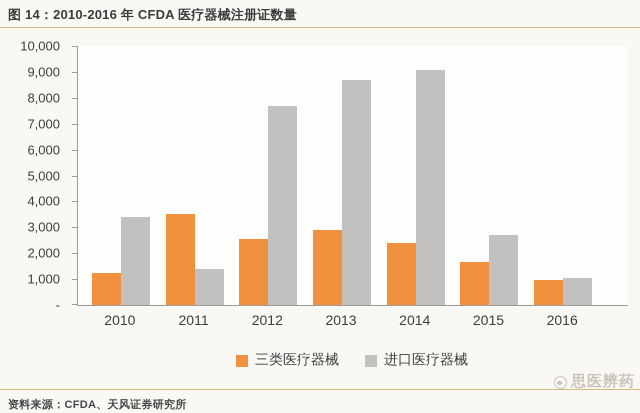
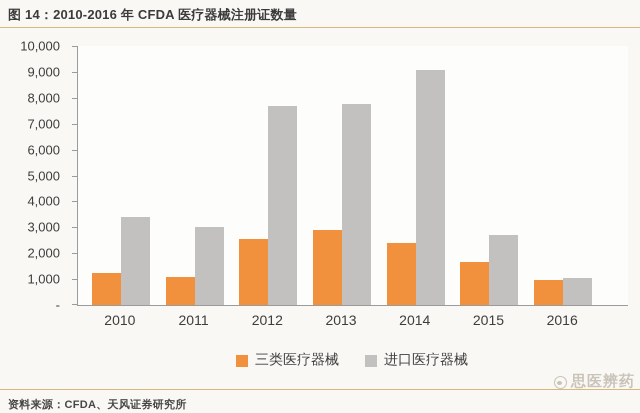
三类医疗器械/2011: 3500 -> 1100
进口医疗器械/2011: 1400 -> 3000
进口医疗器械/2013: 8700 -> 7800
